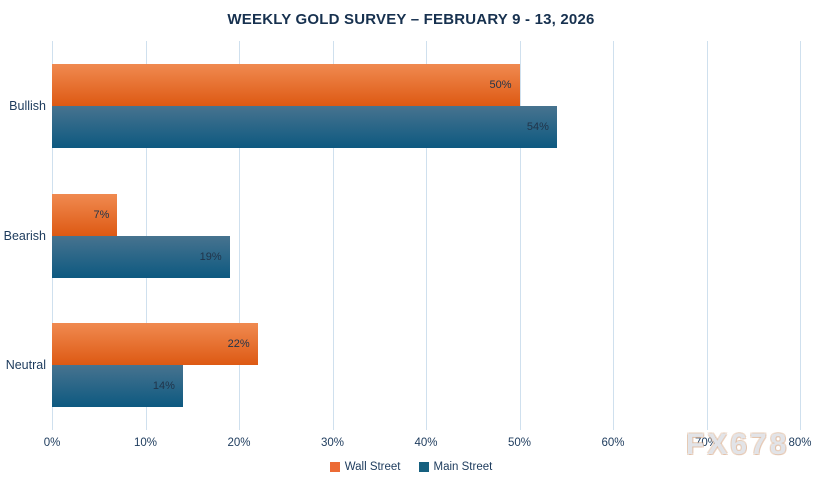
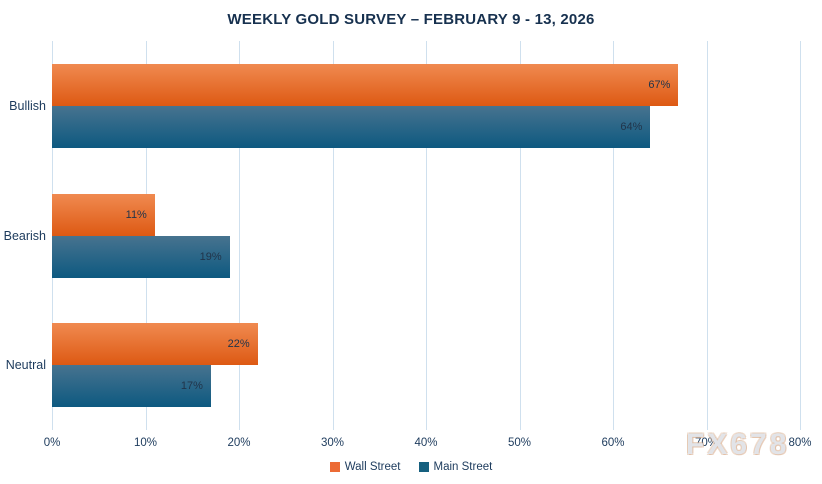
Wall Street/Bullish: 50% -> 67%
Main Street/Bullish: 54% -> 64%
Wall Street/Bearish: 7% -> 11%
Main Street/Neutral: 14% -> 17%
